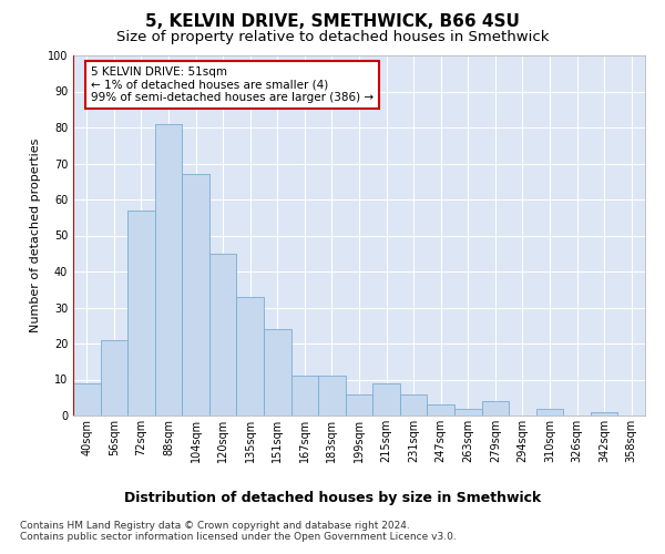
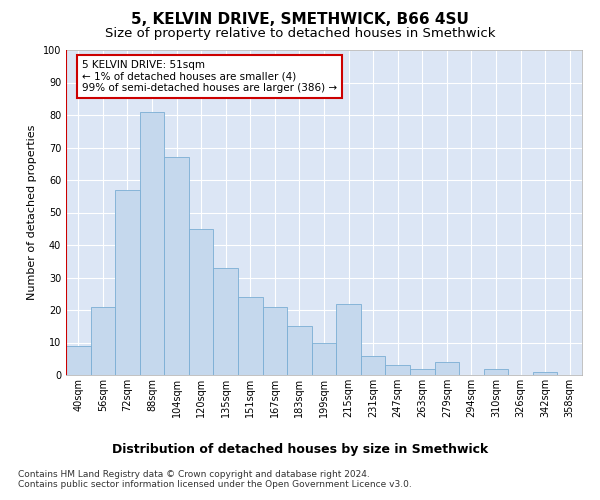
167sqm: 11 -> 21
183sqm: 11 -> 15
199sqm: 6 -> 10
215sqm: 9 -> 22
